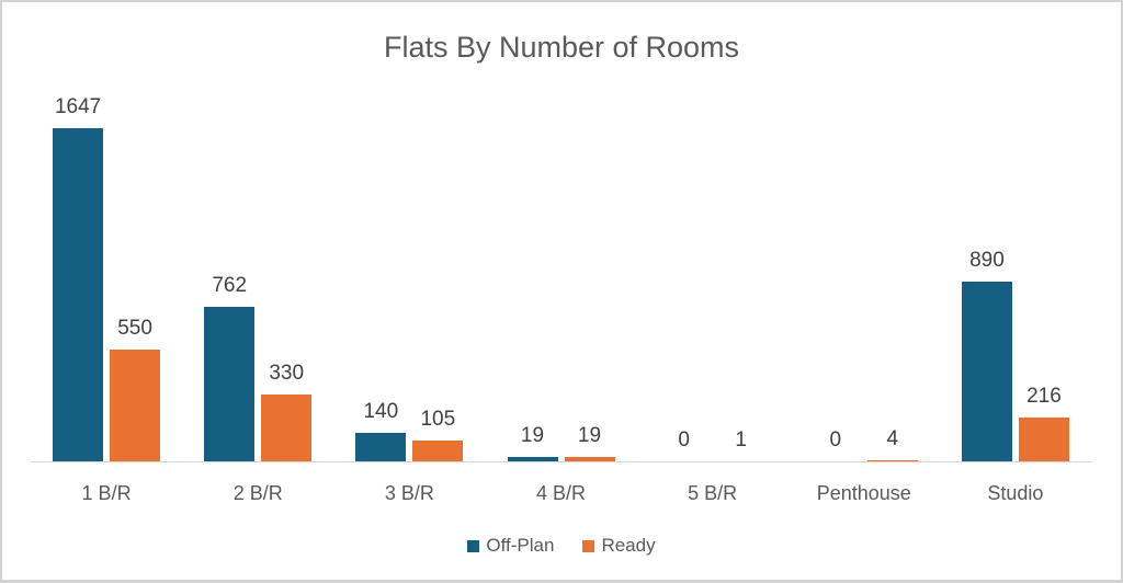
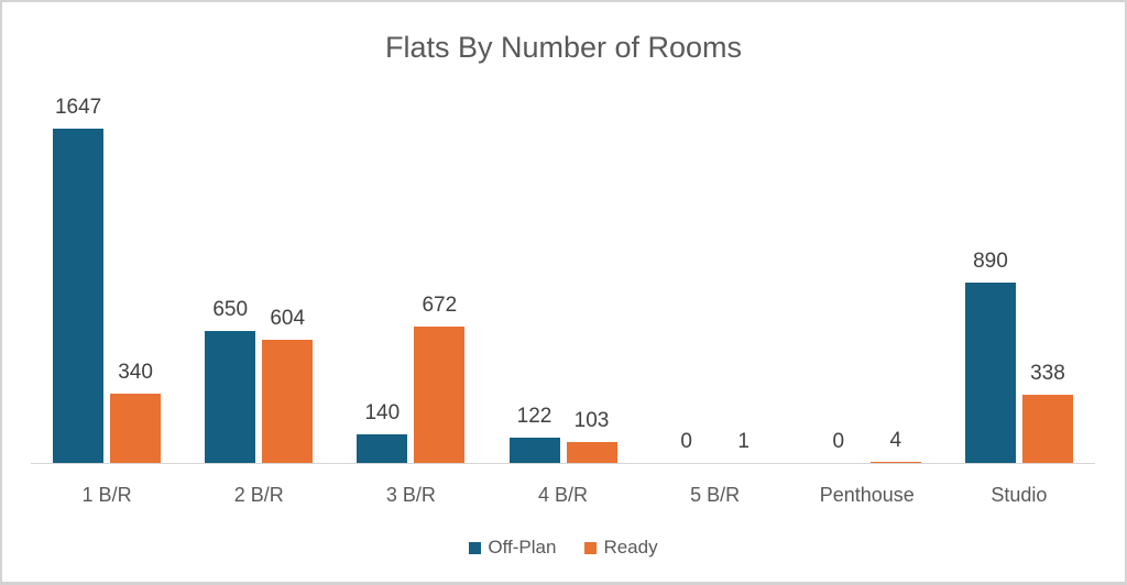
Ready/1 B/R: 550 -> 340
Off-Plan/2 B/R: 762 -> 650
Ready/2 B/R: 330 -> 604
Ready/3 B/R: 105 -> 672
Off-Plan/4 B/R: 19 -> 122
Ready/4 B/R: 19 -> 103
Ready/Studio: 216 -> 338
